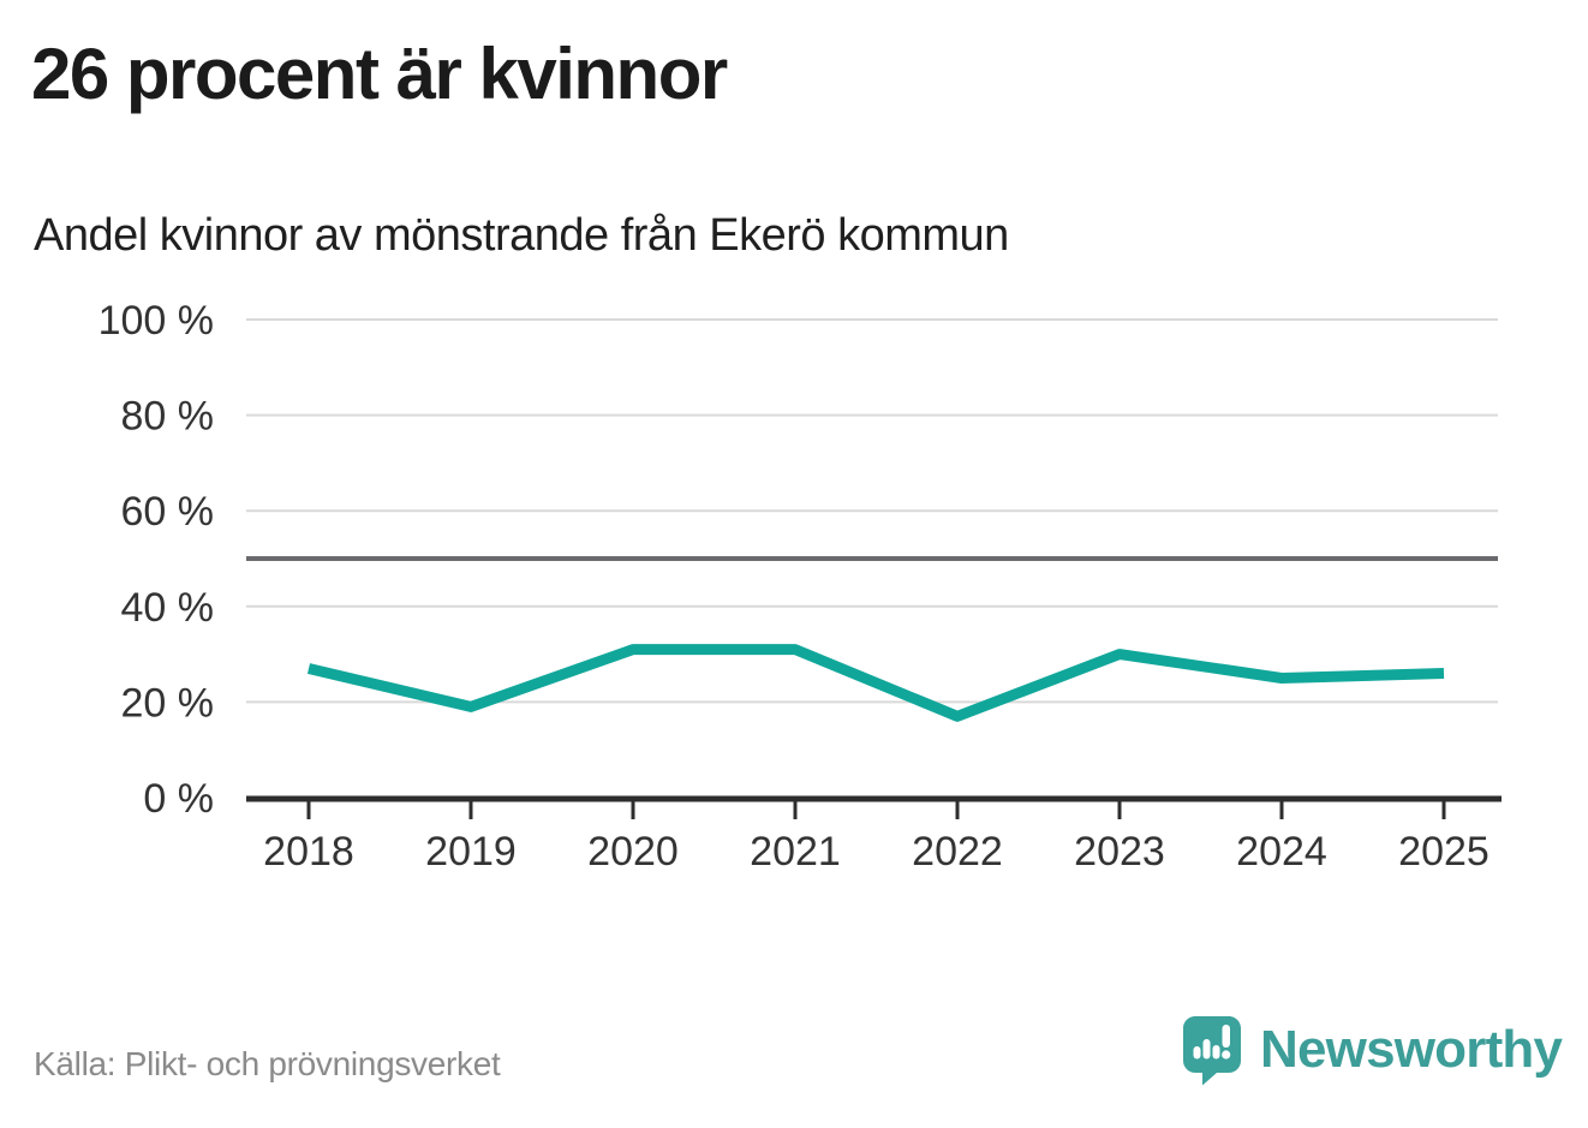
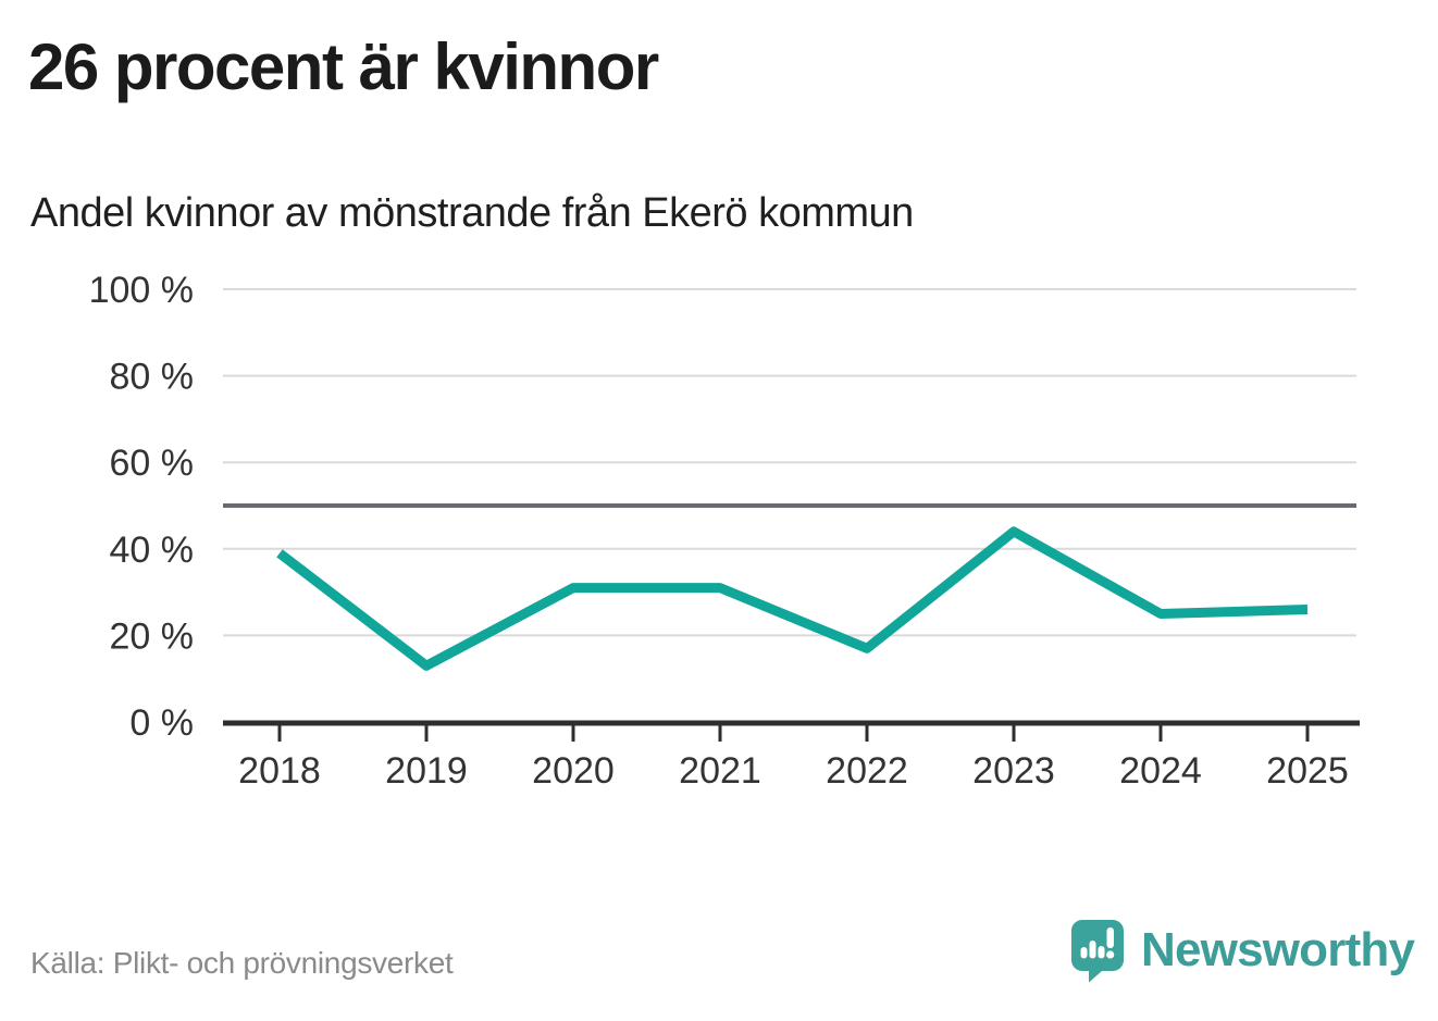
2018: 27% -> 39%
2019: 19% -> 13%
2023: 30% -> 44%
